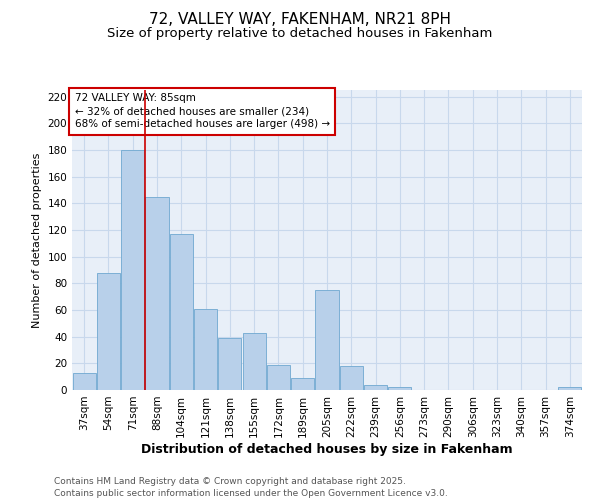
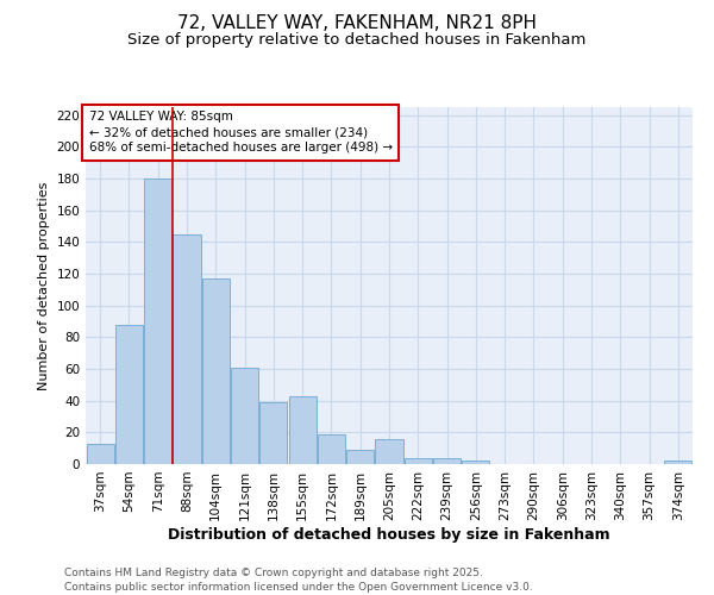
205sqm: 75 -> 16
222sqm: 18 -> 4
